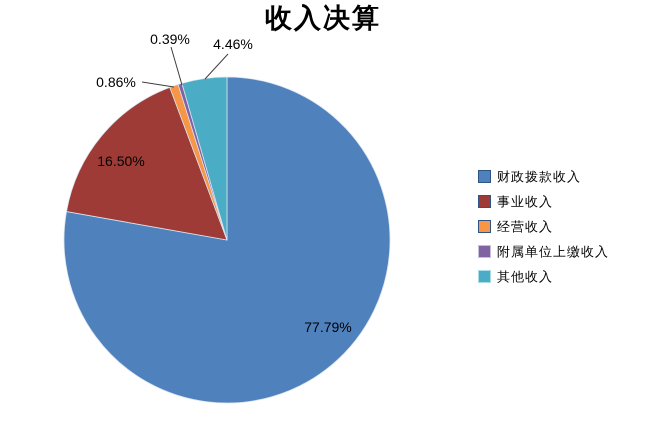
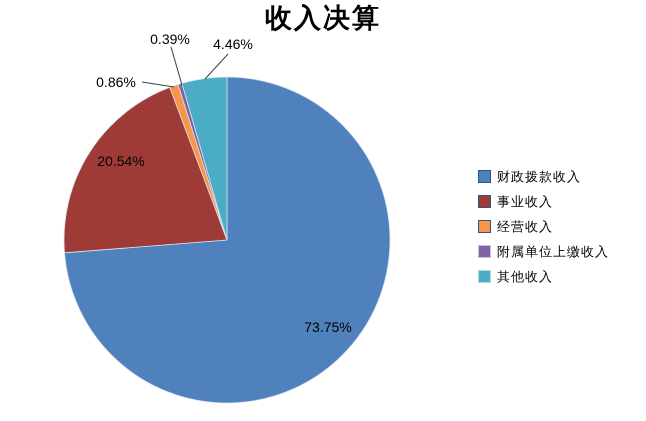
财政拨款收入: 77.79% -> 73.75%
事业收入: 16.50% -> 20.54%
